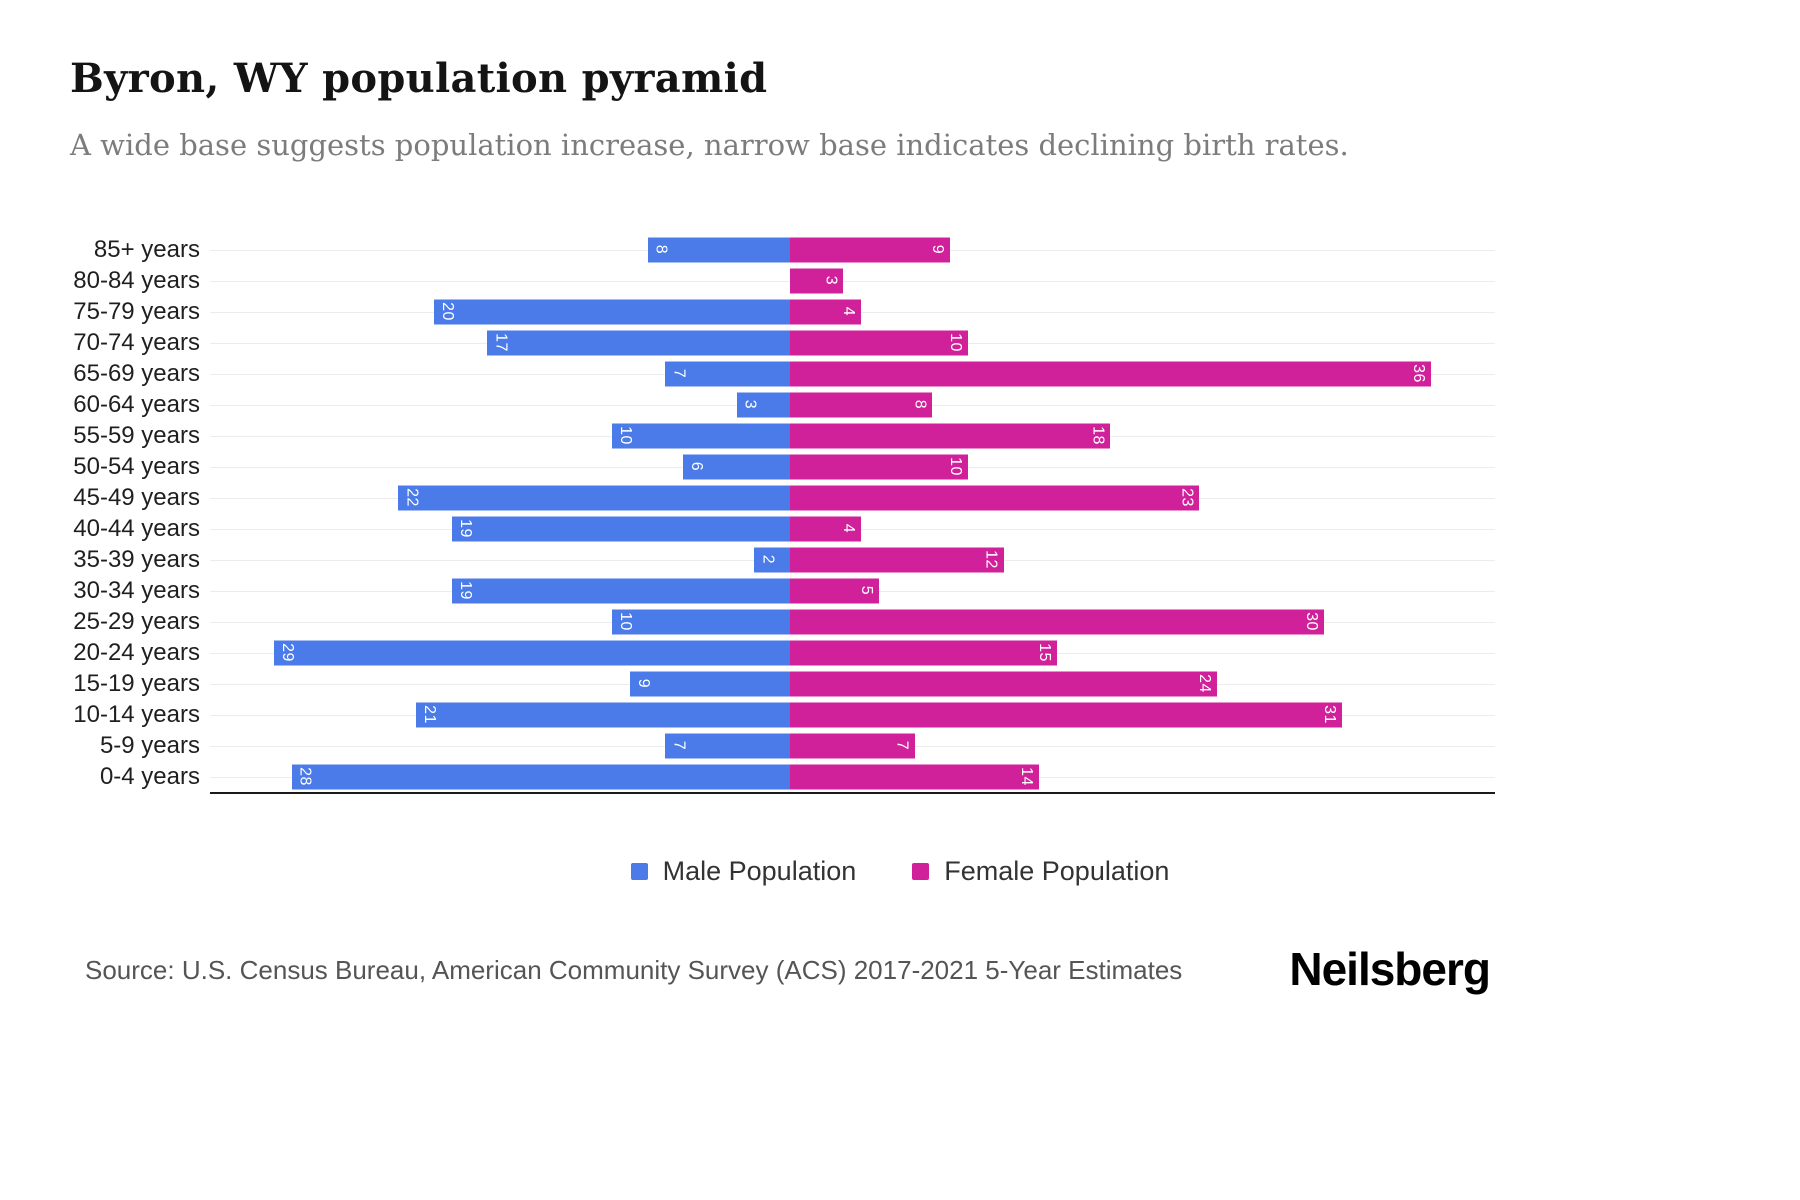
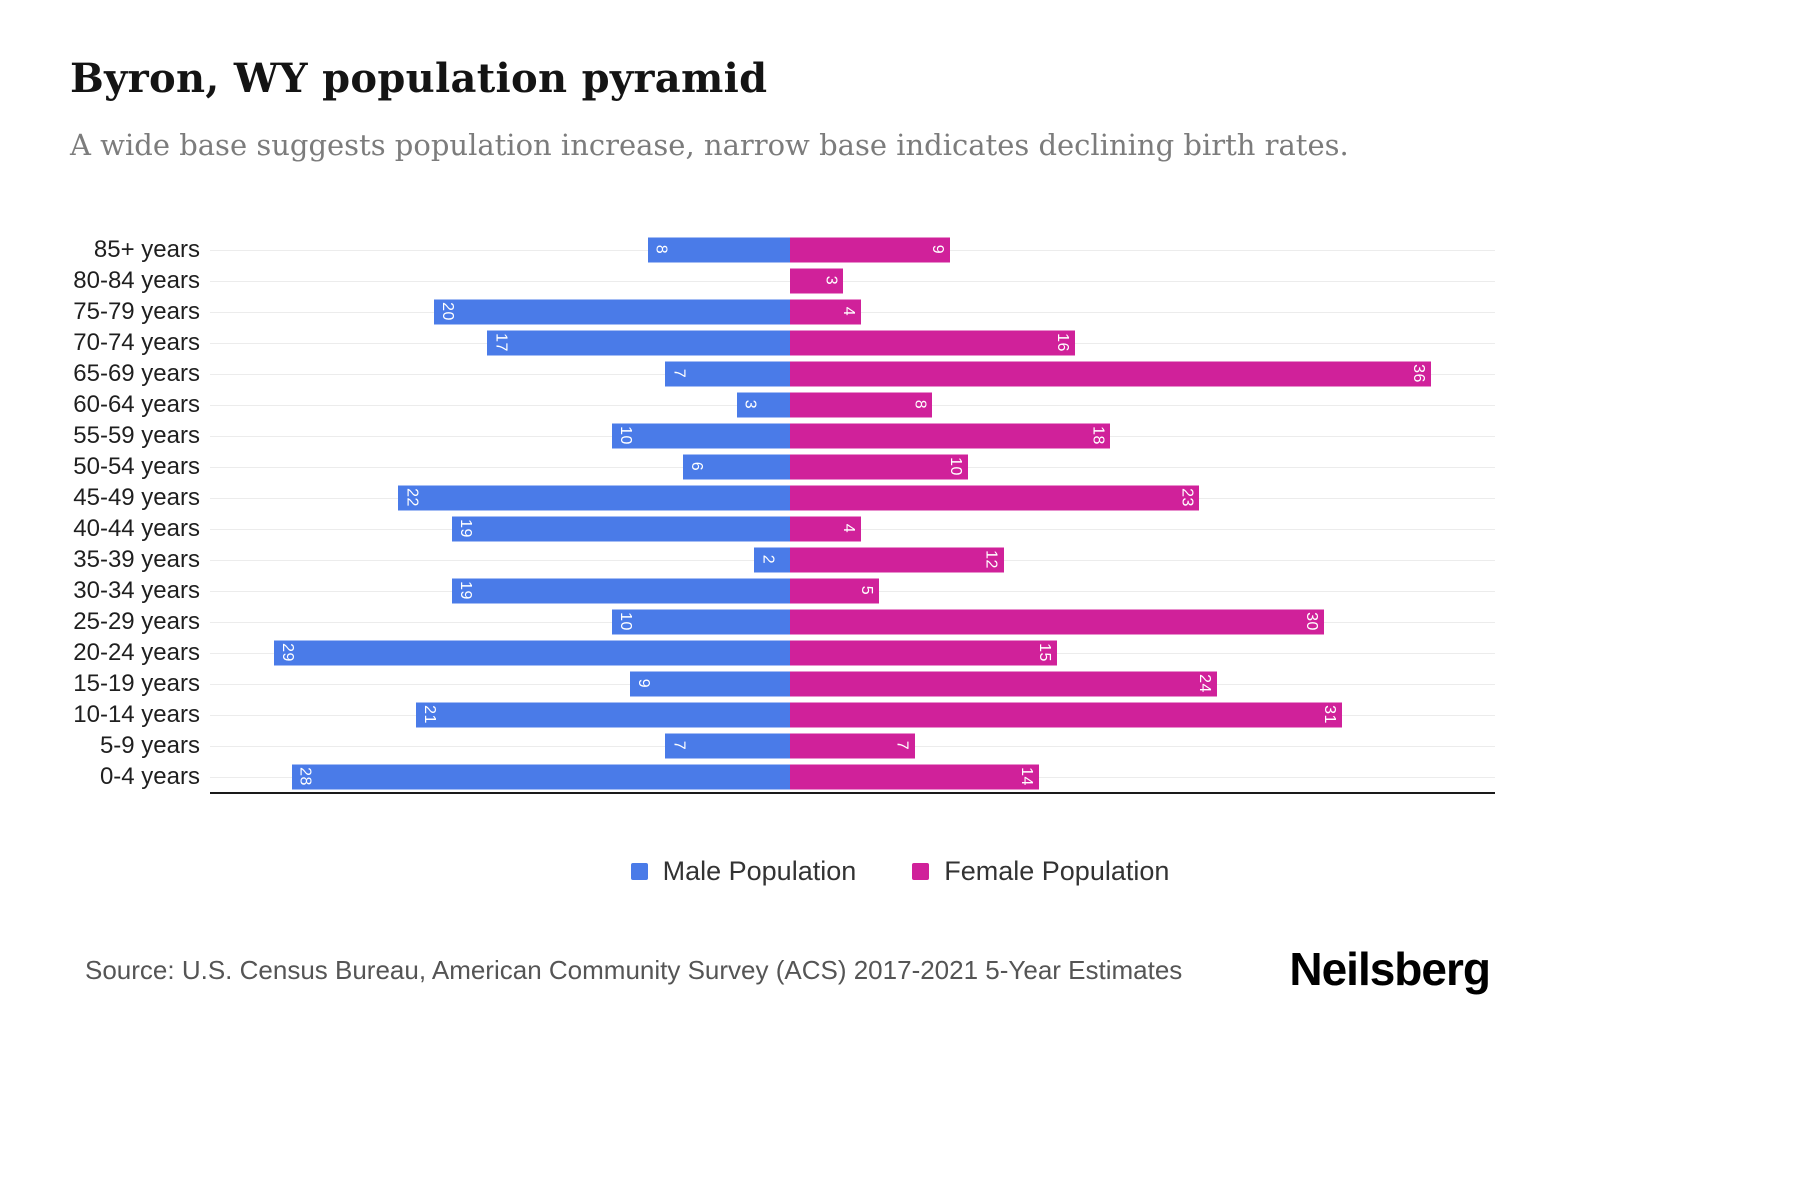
Female Population/70-74 years: 10 -> 16
